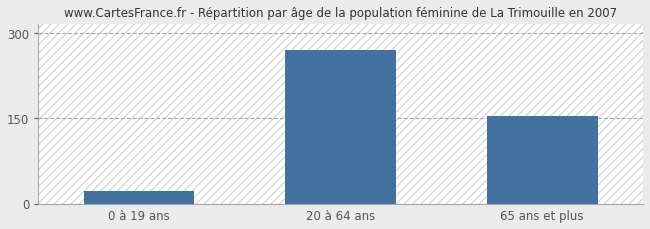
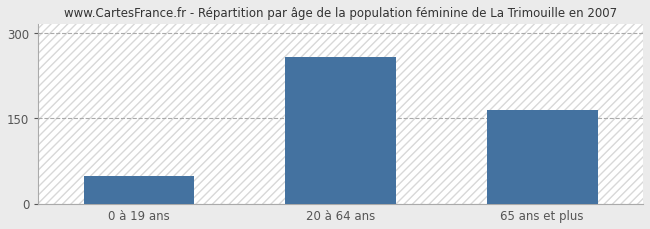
0 à 19 ans: 22 -> 48
20 à 64 ans: 270 -> 258
65 ans et plus: 154 -> 165
